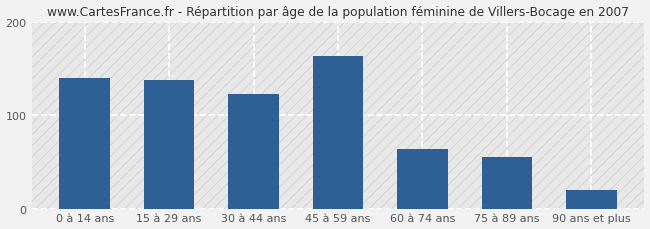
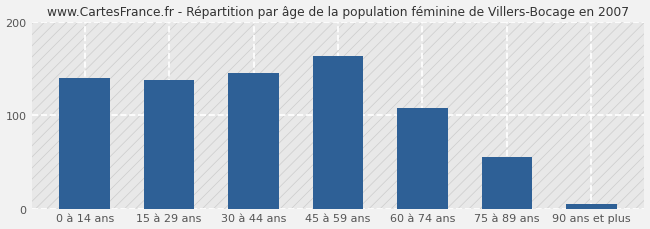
30 à 44 ans: 122 -> 145
60 à 74 ans: 64 -> 108
90 ans et plus: 20 -> 5
